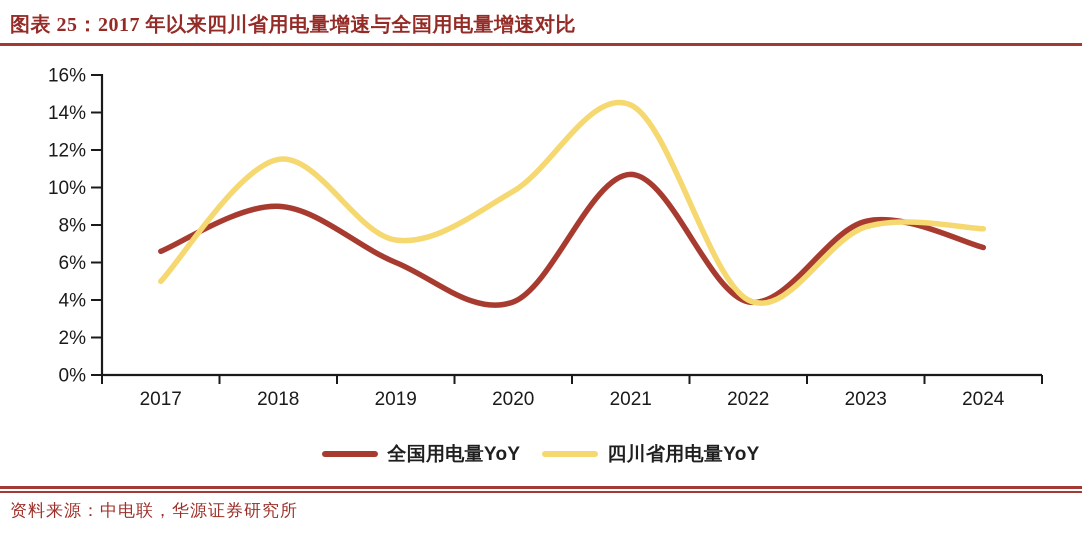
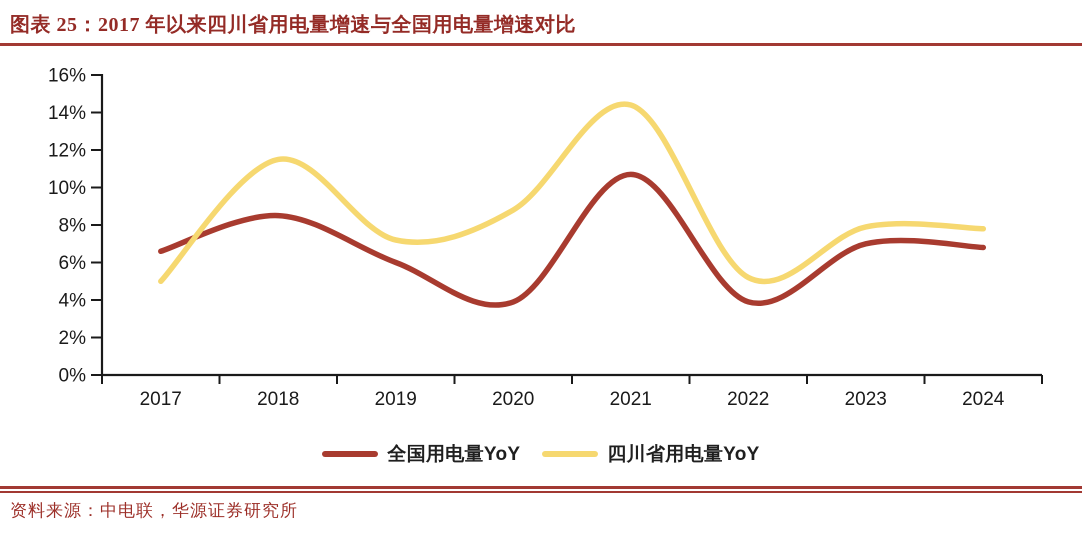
全国用电量YoY/2018: 9.0% -> 8.5%
四川省用电量YoY/2020: 9.8% -> 8.8%
四川省用电量YoY/2022: 4.0% -> 5.2%
全国用电量YoY/2023: 8.2% -> 7.0%
